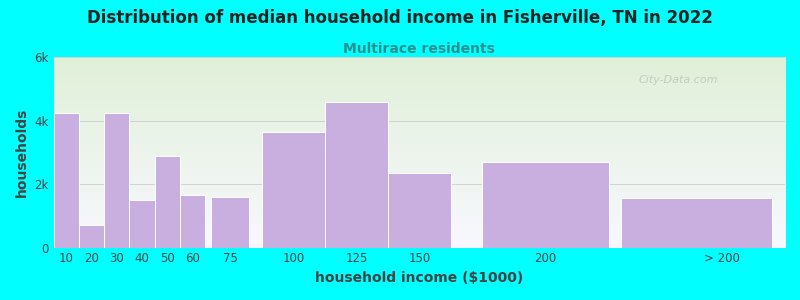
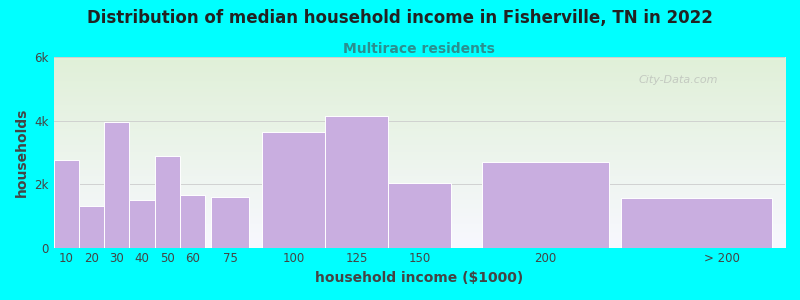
10: 4.25k -> 2.75k
20: 0.70k -> 1.30k
30: 4.25k -> 3.95k
125: 4.60k -> 4.15k
150: 2.35k -> 2.05k
